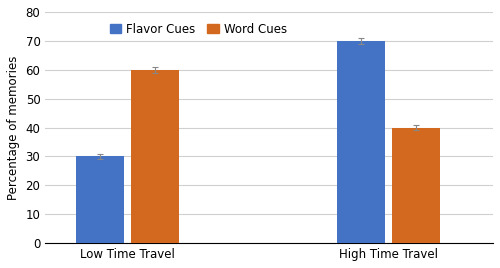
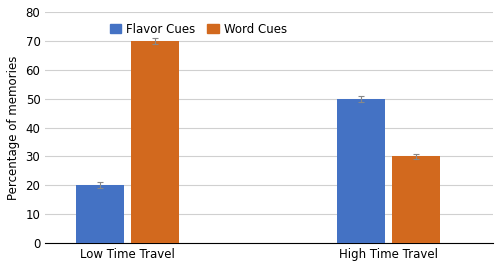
Flavor Cues/Low Time Travel: 30 -> 20
Word Cues/Low Time Travel: 60 -> 70
Flavor Cues/High Time Travel: 70 -> 50
Word Cues/High Time Travel: 40 -> 30
